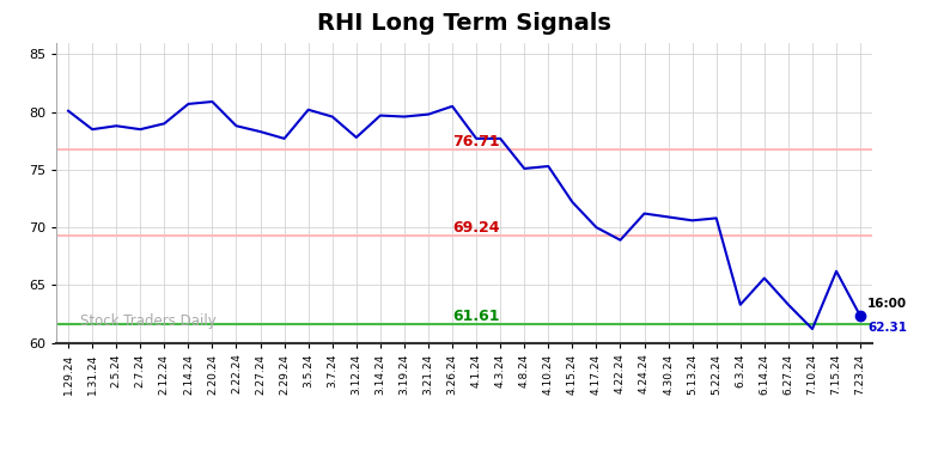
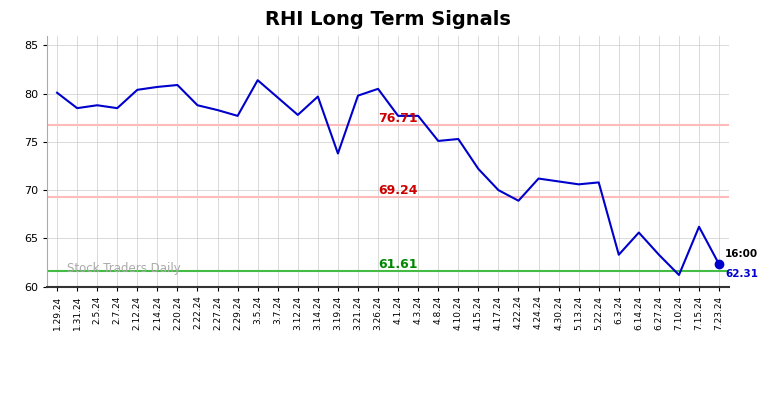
2.12.24: 79.0 -> 80.4
3.5.24: 80.2 -> 81.4
3.19.24: 79.6 -> 73.8
